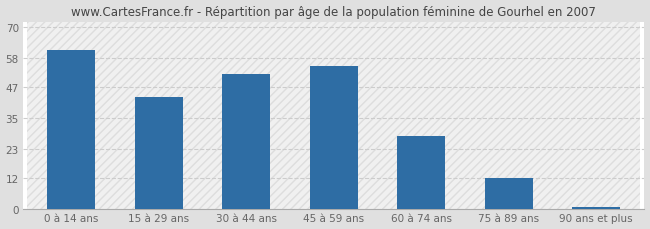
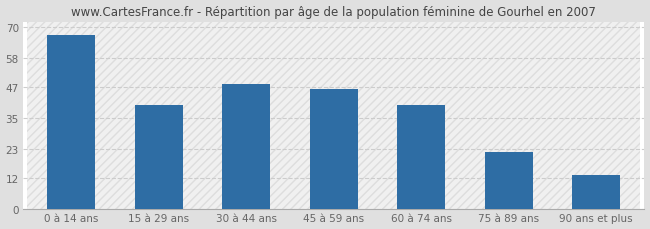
0 à 14 ans: 61 -> 67
15 à 29 ans: 43 -> 40
30 à 44 ans: 52 -> 48
45 à 59 ans: 55 -> 46
60 à 74 ans: 28 -> 40
75 à 89 ans: 12 -> 22
90 ans et plus: 1 -> 13
